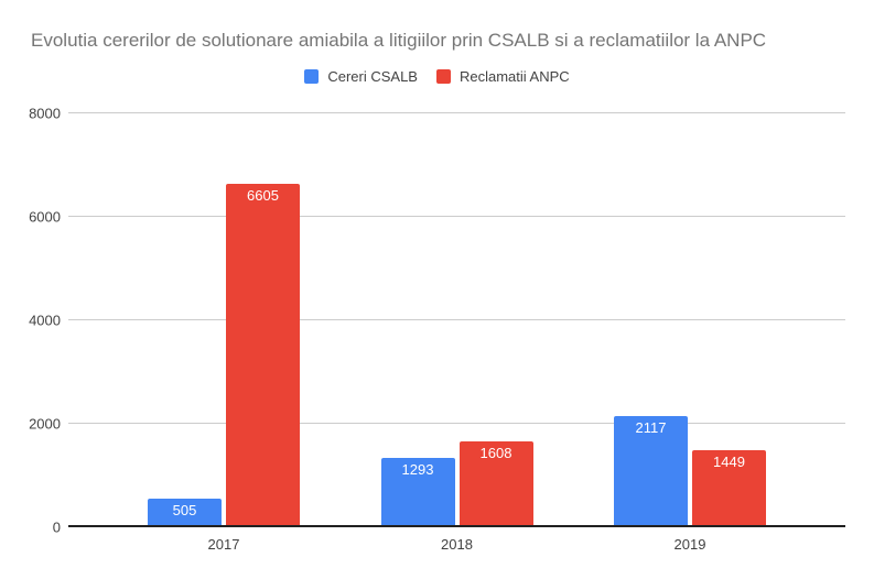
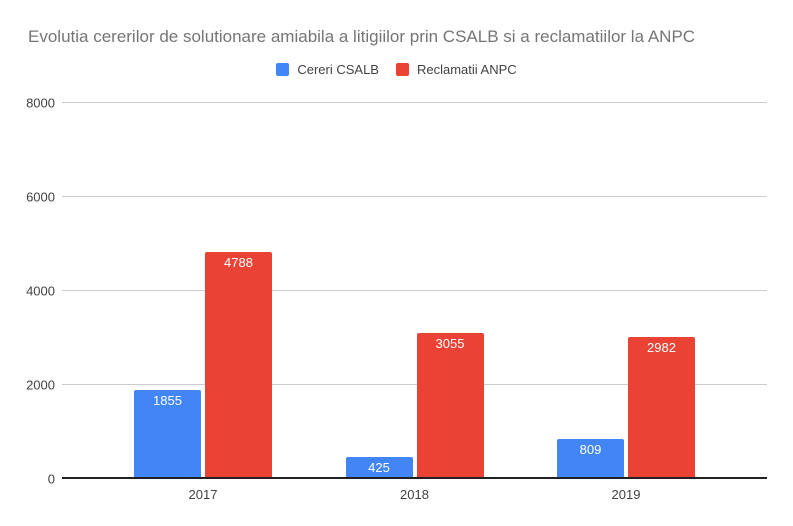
Cereri CSALB/2017: 505 -> 1855
Reclamatii ANPC/2017: 6605 -> 4788
Cereri CSALB/2018: 1293 -> 425
Reclamatii ANPC/2018: 1608 -> 3055
Cereri CSALB/2019: 2117 -> 809
Reclamatii ANPC/2019: 1449 -> 2982
